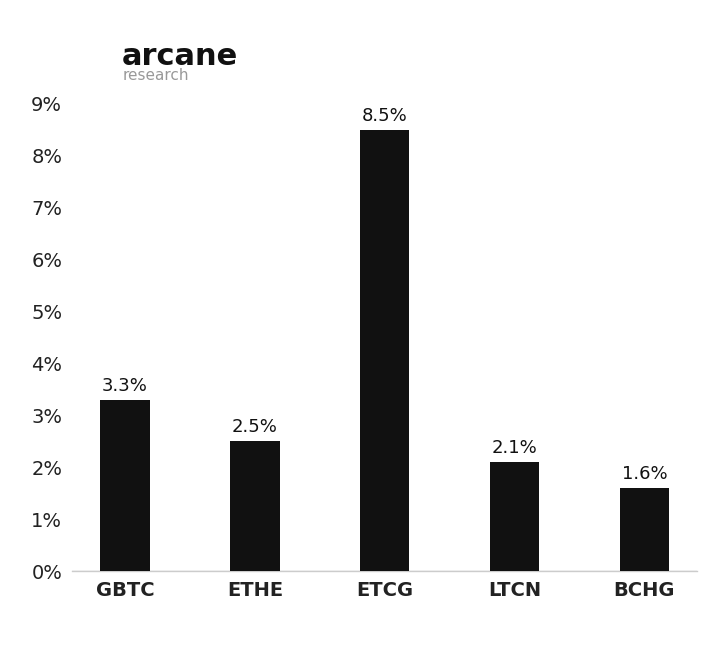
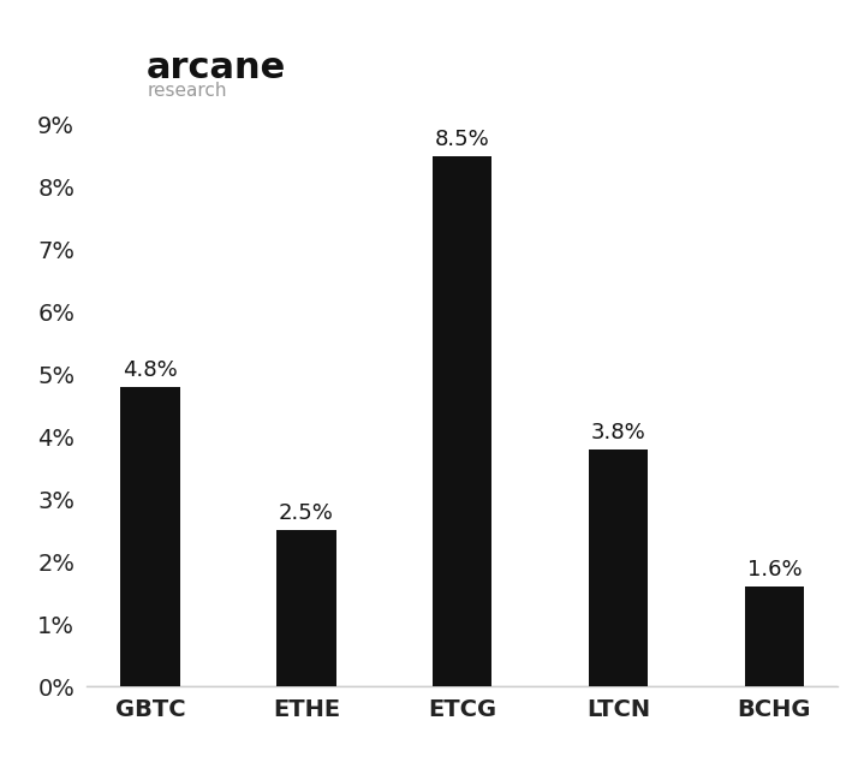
GBTC: 3.3% -> 4.8%
LTCN: 2.1% -> 3.8%
